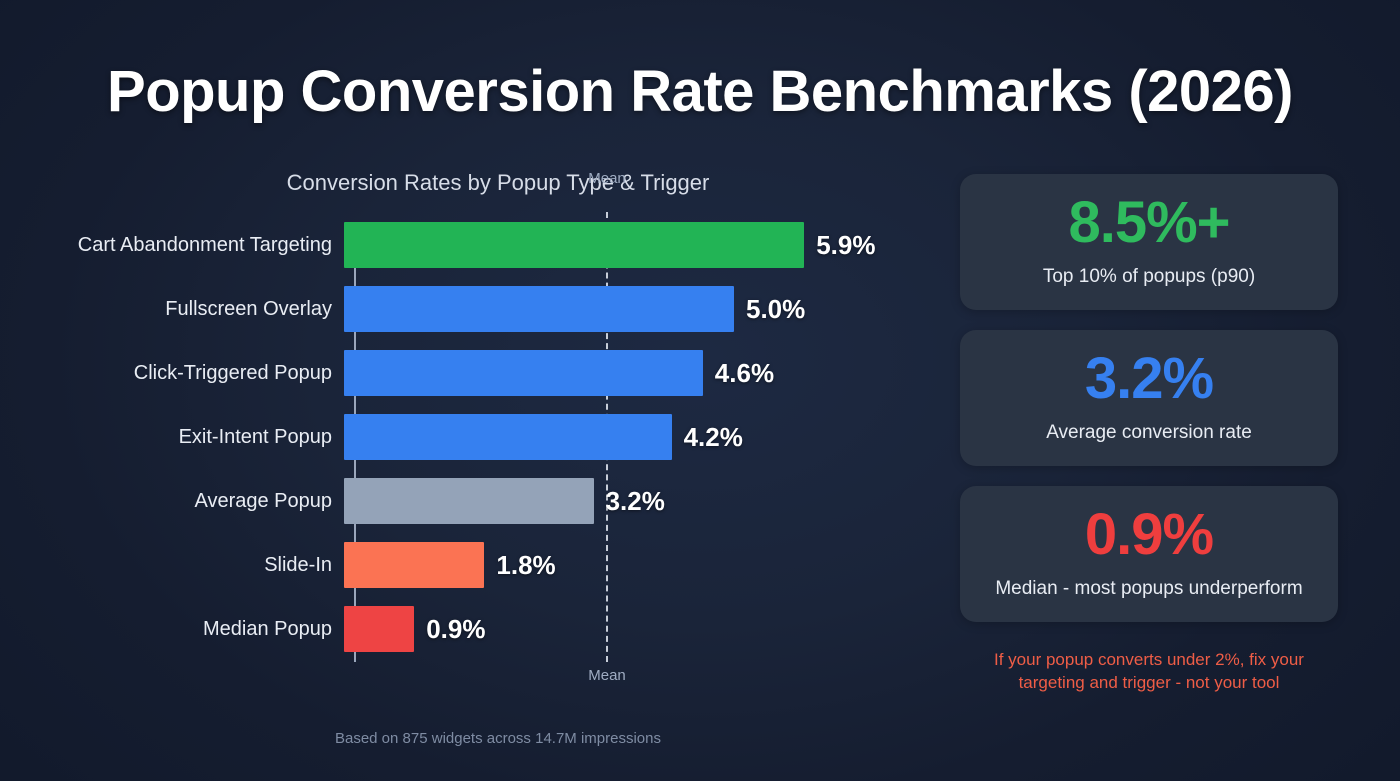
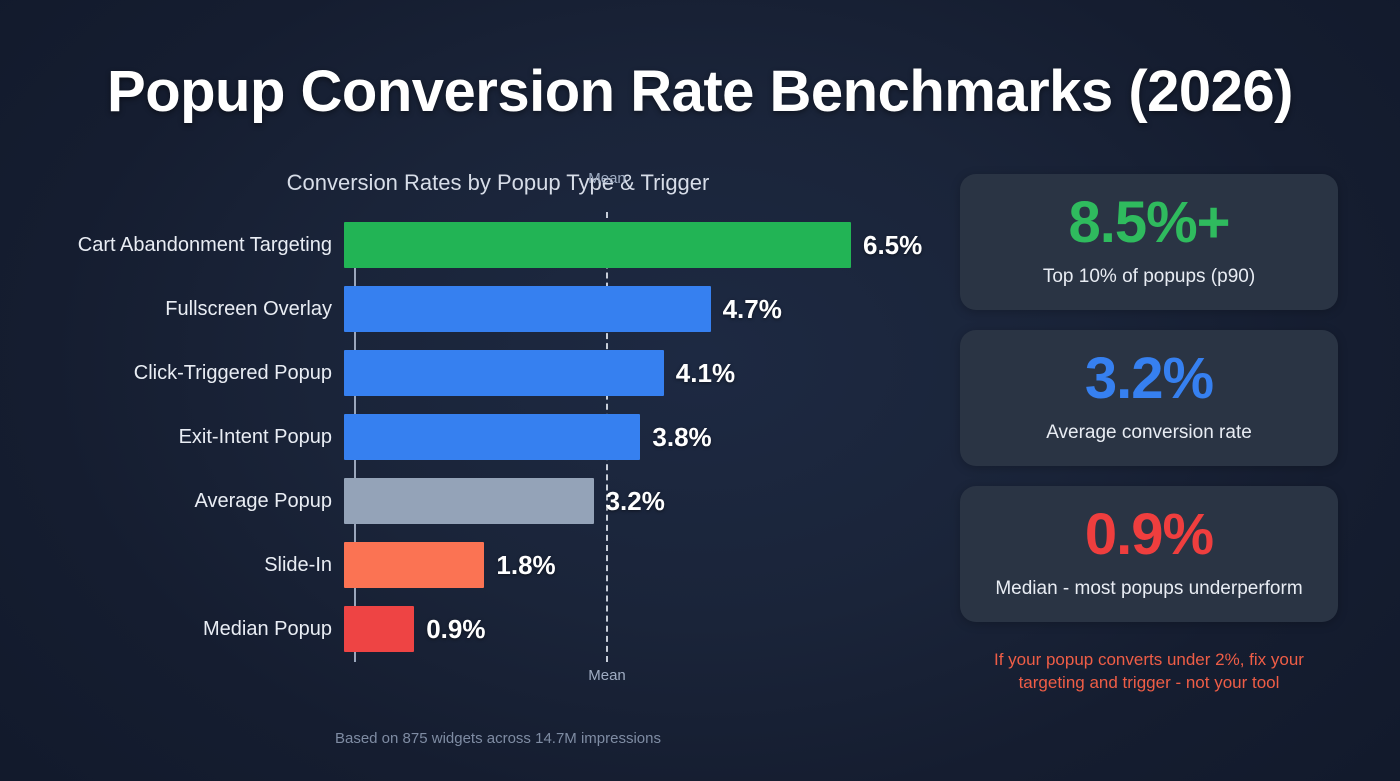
Cart Abandonment Targeting: 5.9% -> 6.5%
Fullscreen Overlay: 5.0% -> 4.7%
Click-Triggered Popup: 4.6% -> 4.1%
Exit-Intent Popup: 4.2% -> 3.8%
